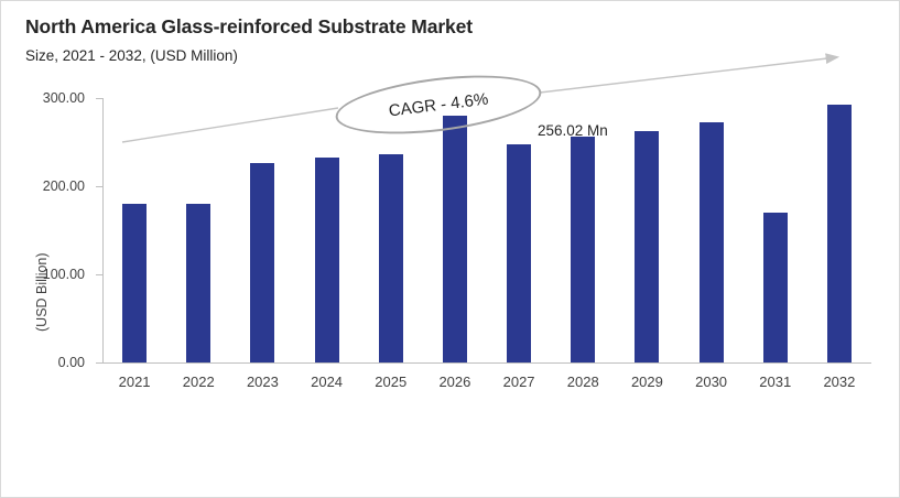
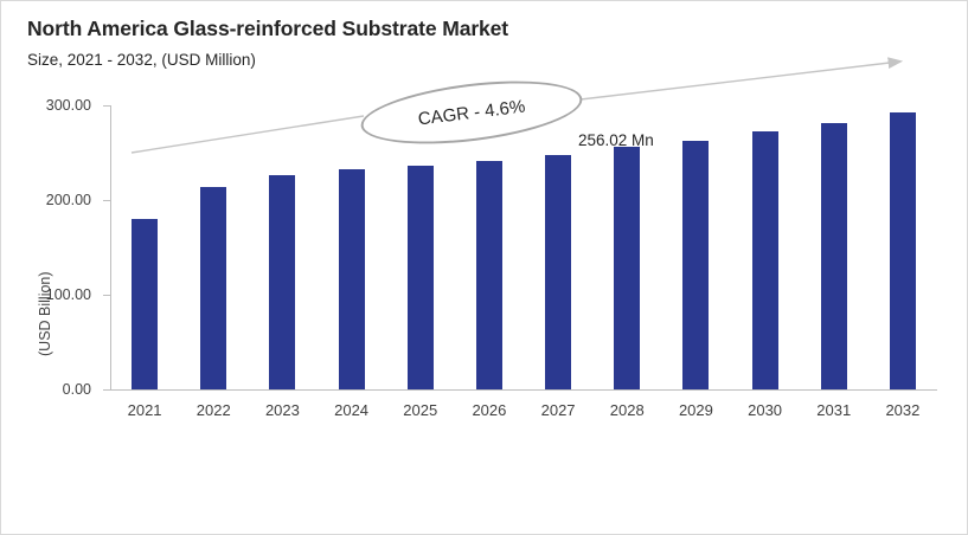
2022: 180 -> 210
2026: 280 -> 240
2031: 170 -> 280
